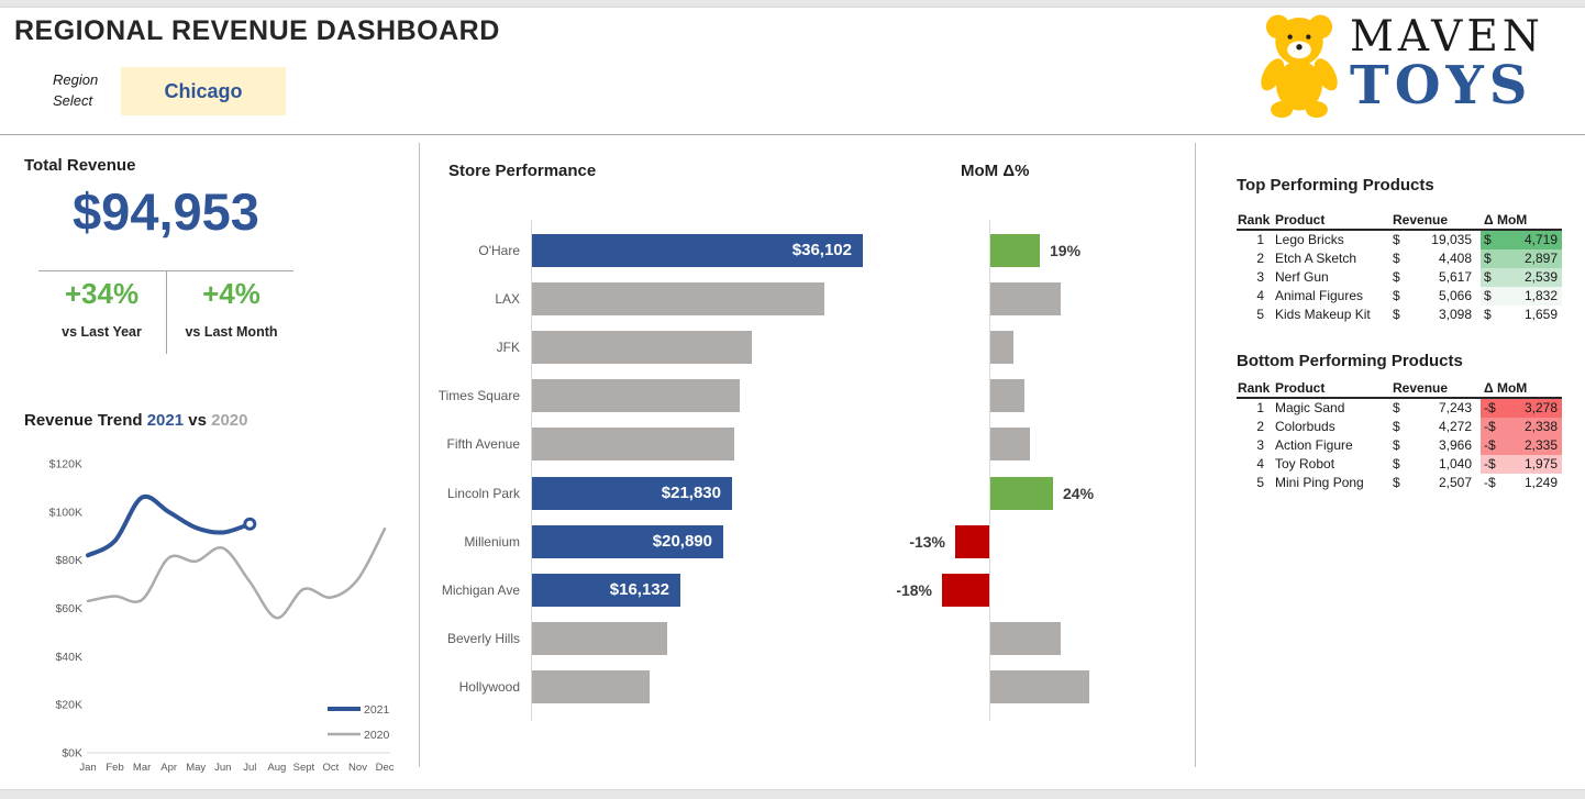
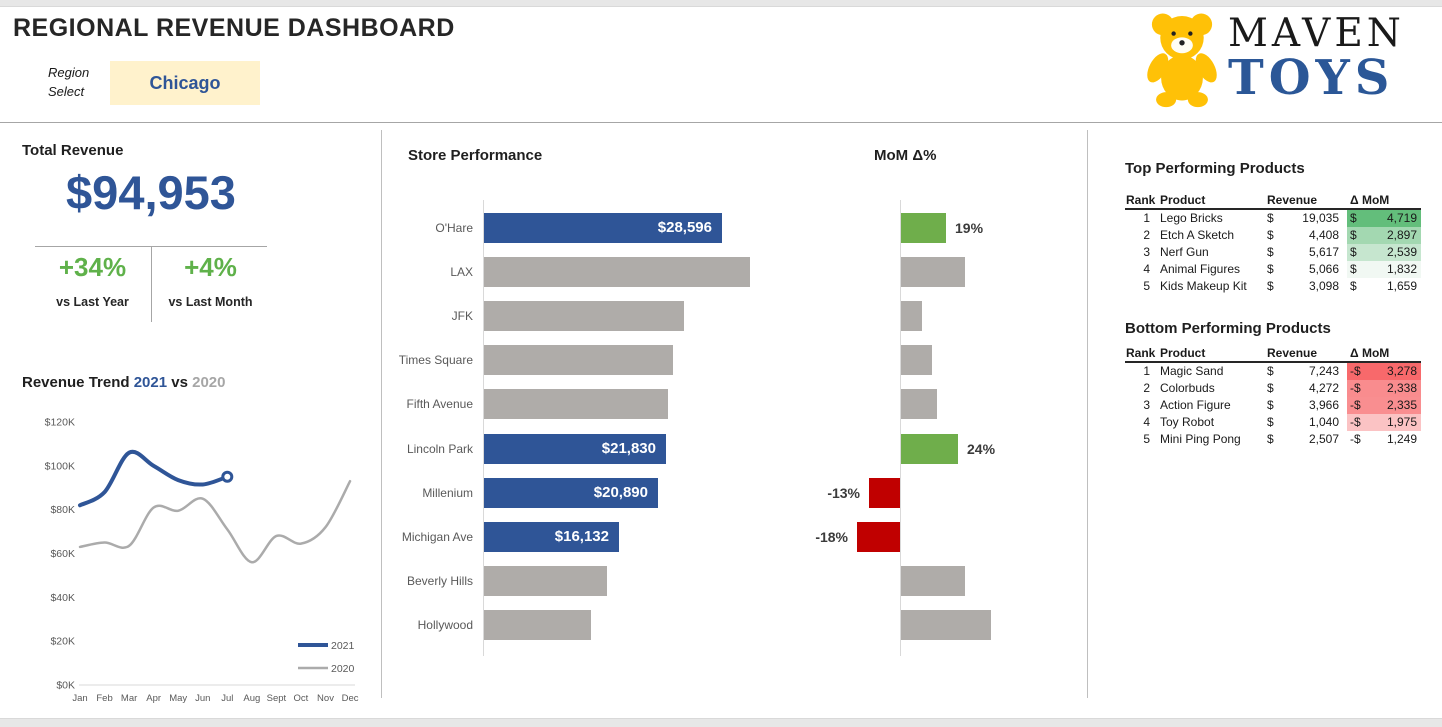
Store Performance/O'Hare: $36,102 -> $28,596
